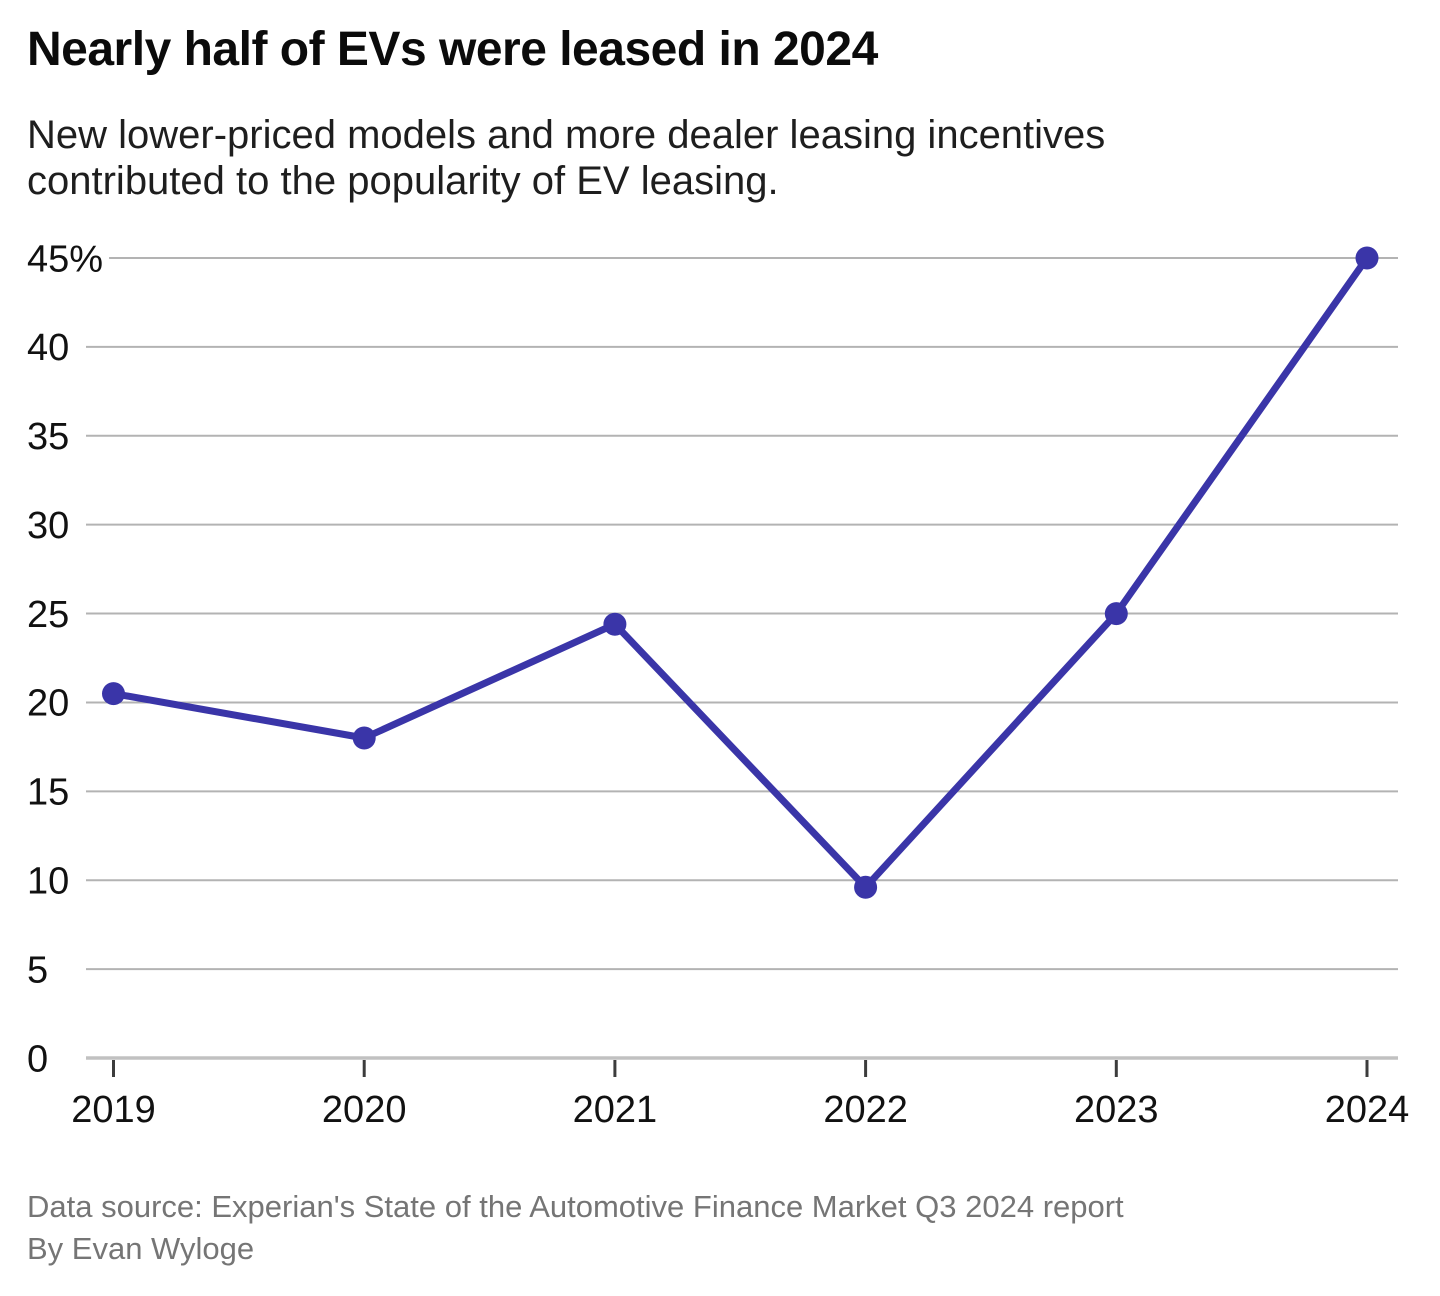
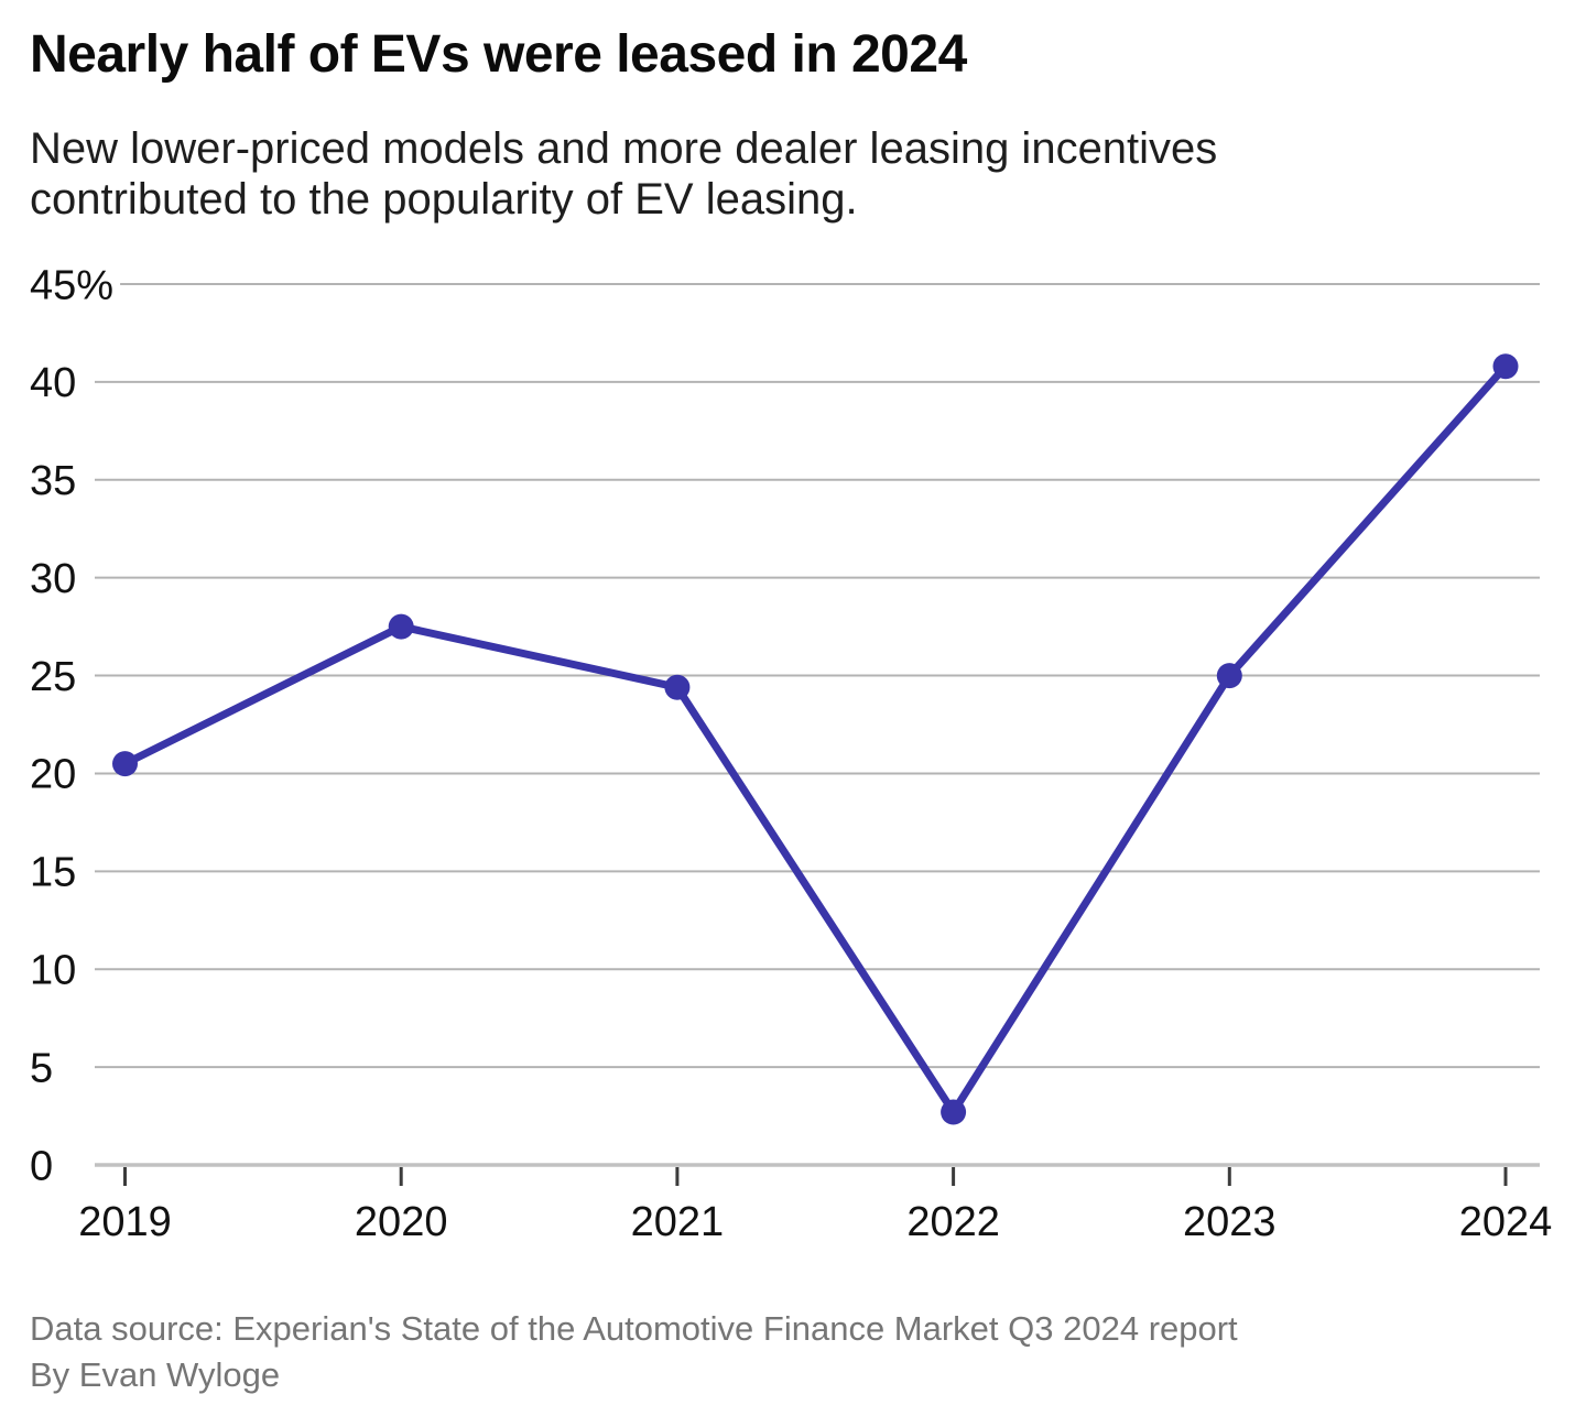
2020: 18.0% -> 27.5%
2022: 9.6% -> 2.7%
2024: 45.0% -> 40.8%
